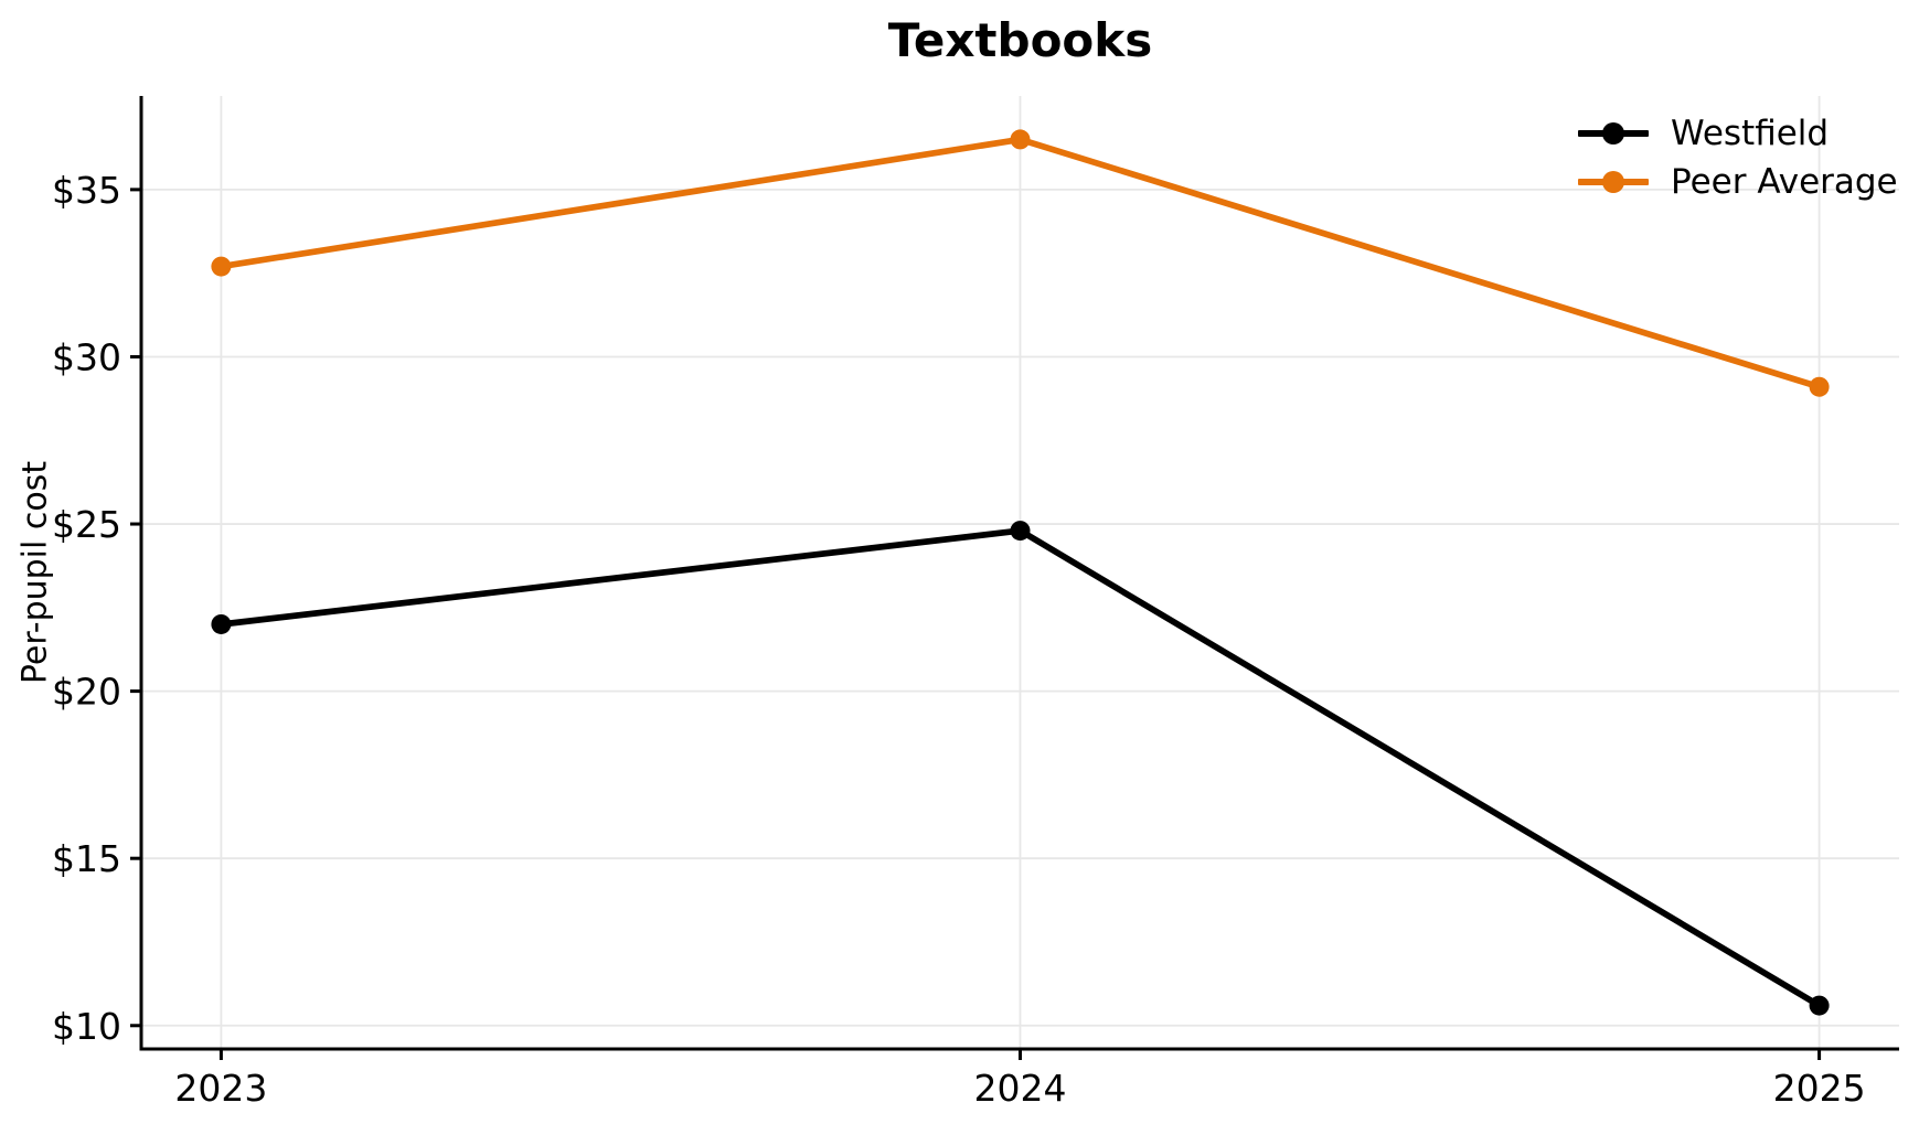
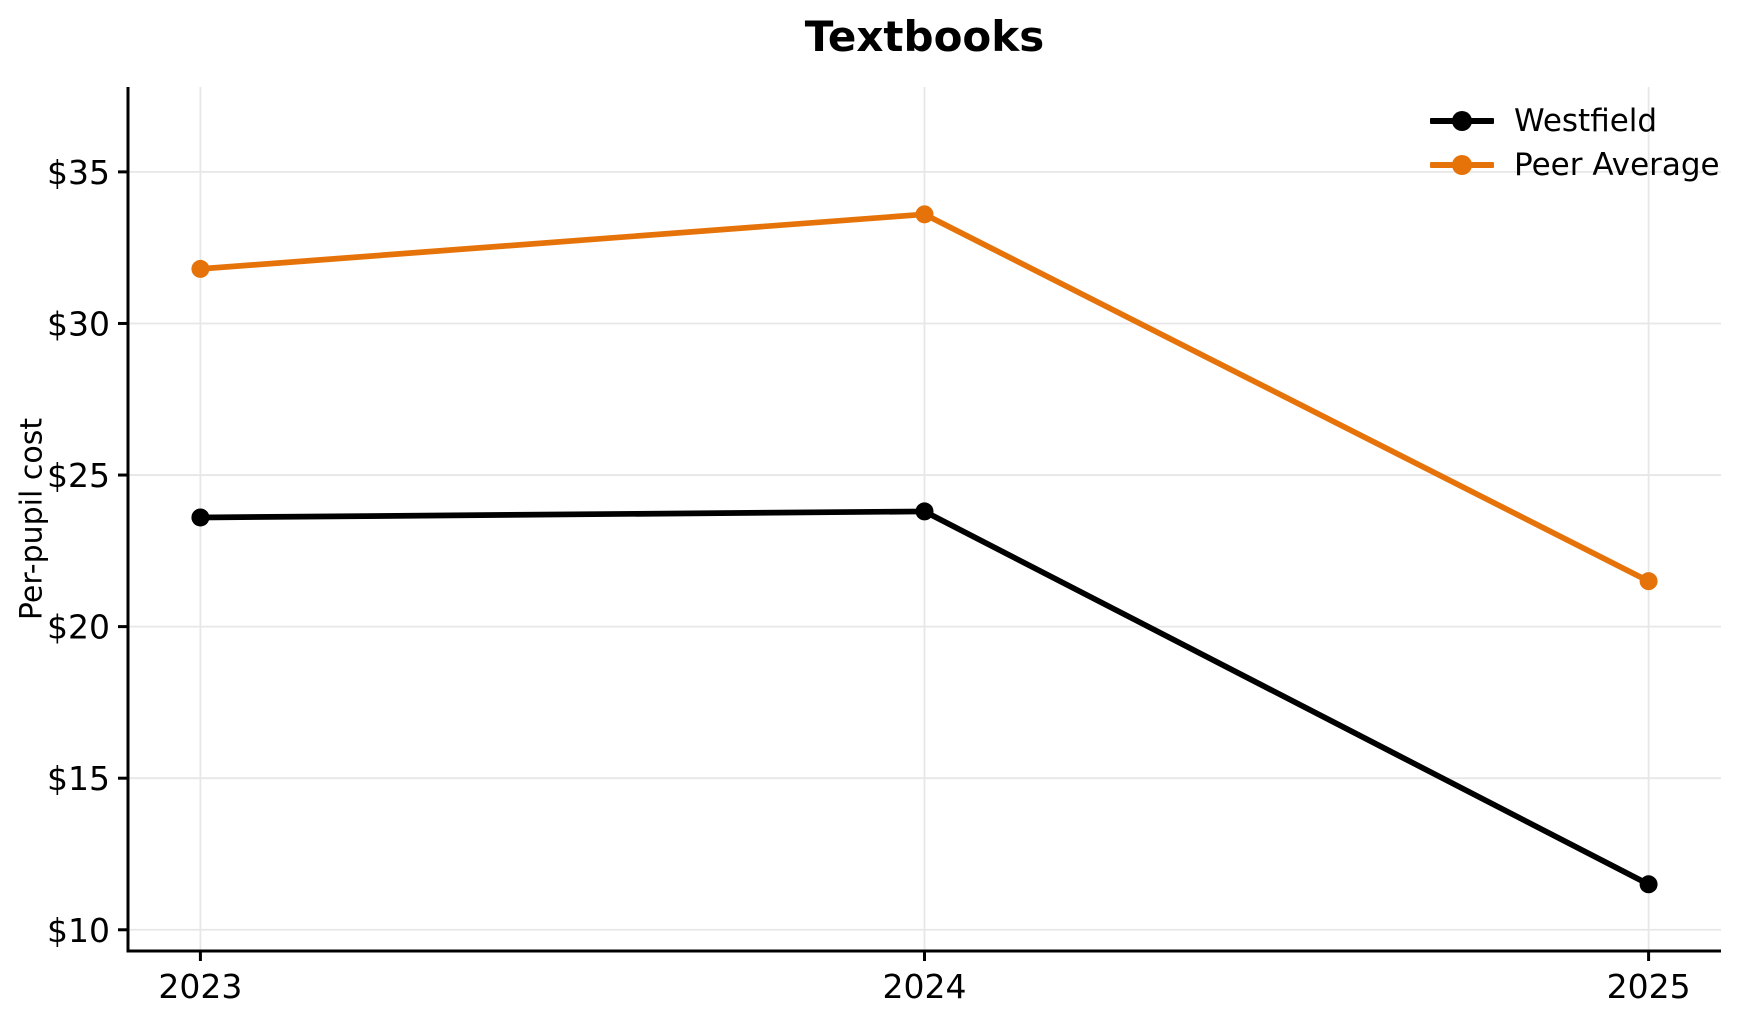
Westfield/2023: $22.0 -> $23.6
Peer Average/2023: $32.7 -> $31.8
Westfield/2024: $24.8 -> $23.8
Peer Average/2024: $36.5 -> $33.6
Westfield/2025: $10.6 -> $11.5
Peer Average/2025: $29.1 -> $21.5
